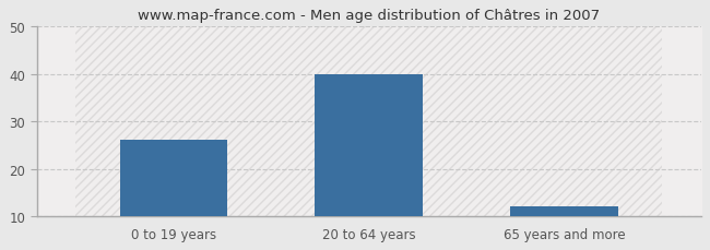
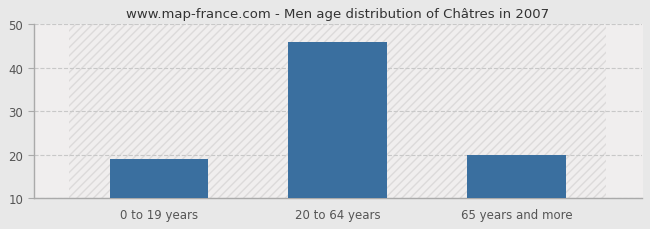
0 to 19 years: 26 -> 19
20 to 64 years: 40 -> 46
65 years and more: 12 -> 20
